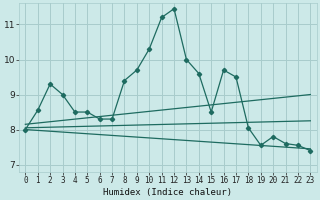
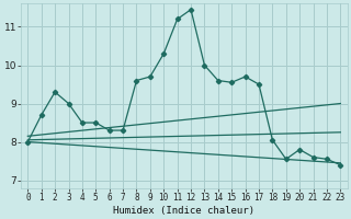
1: 8.55 -> 8.70
8: 9.40 -> 9.60
15: 8.50 -> 9.55
